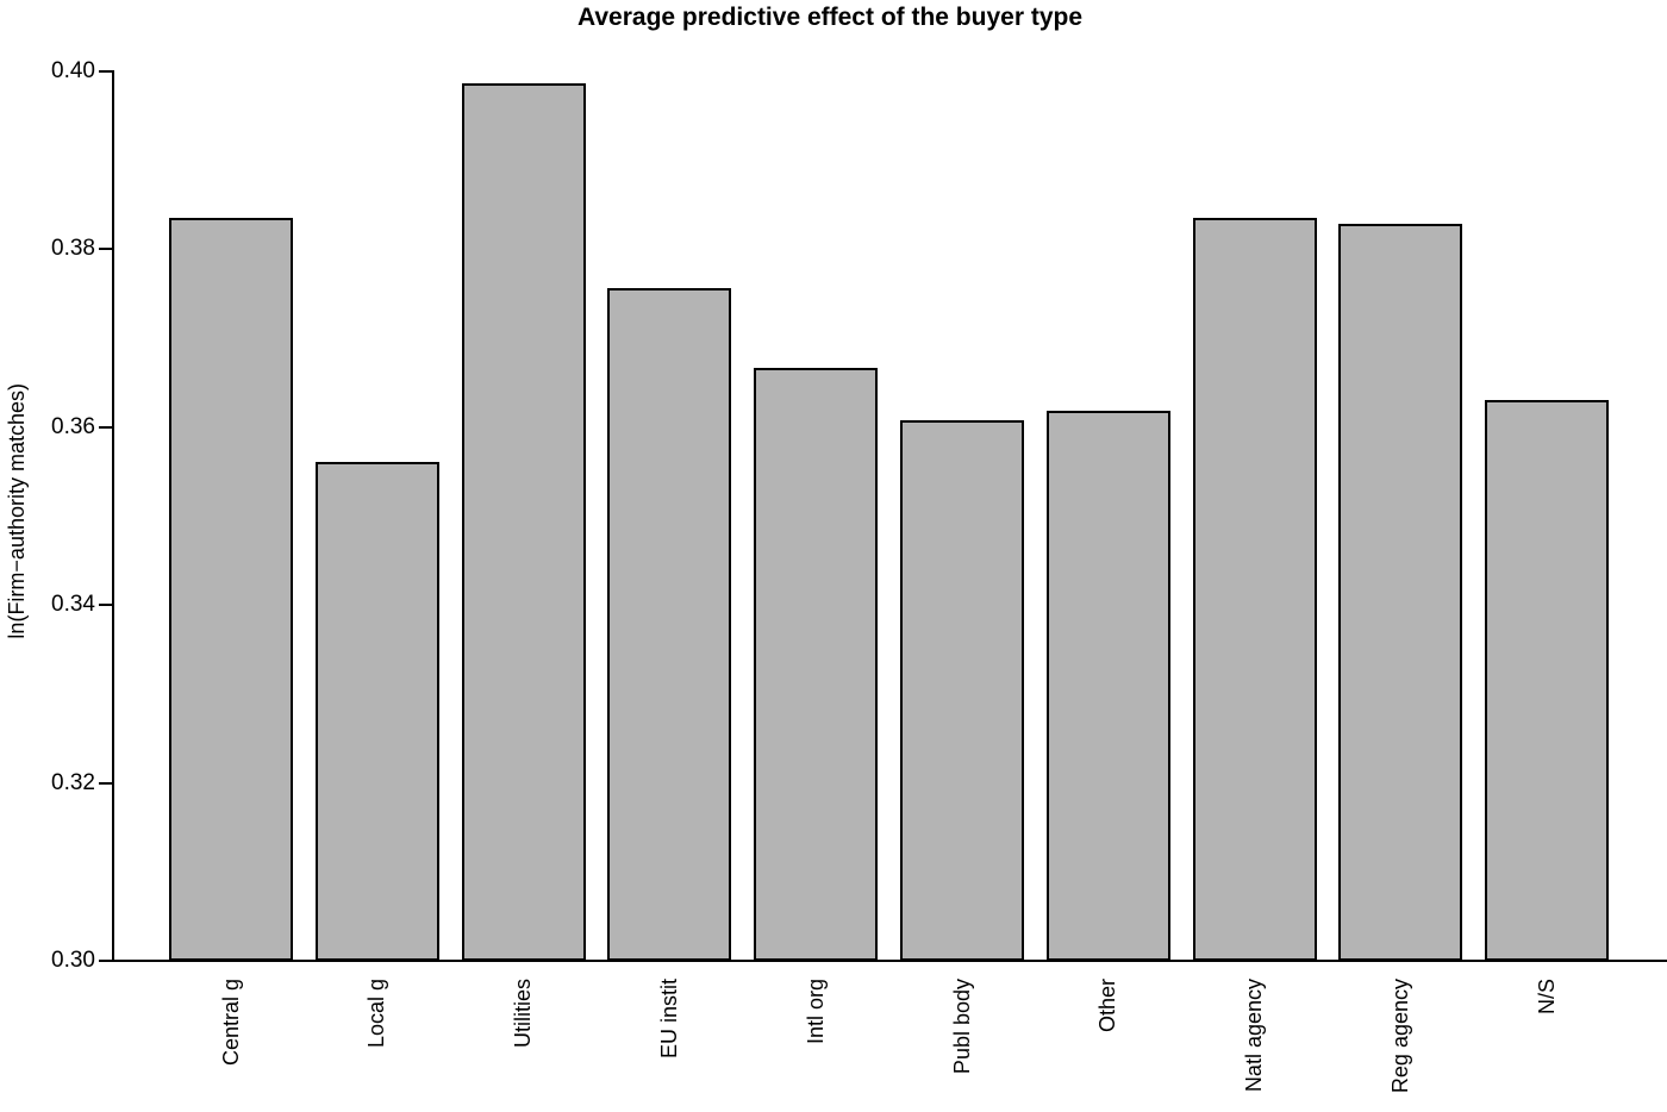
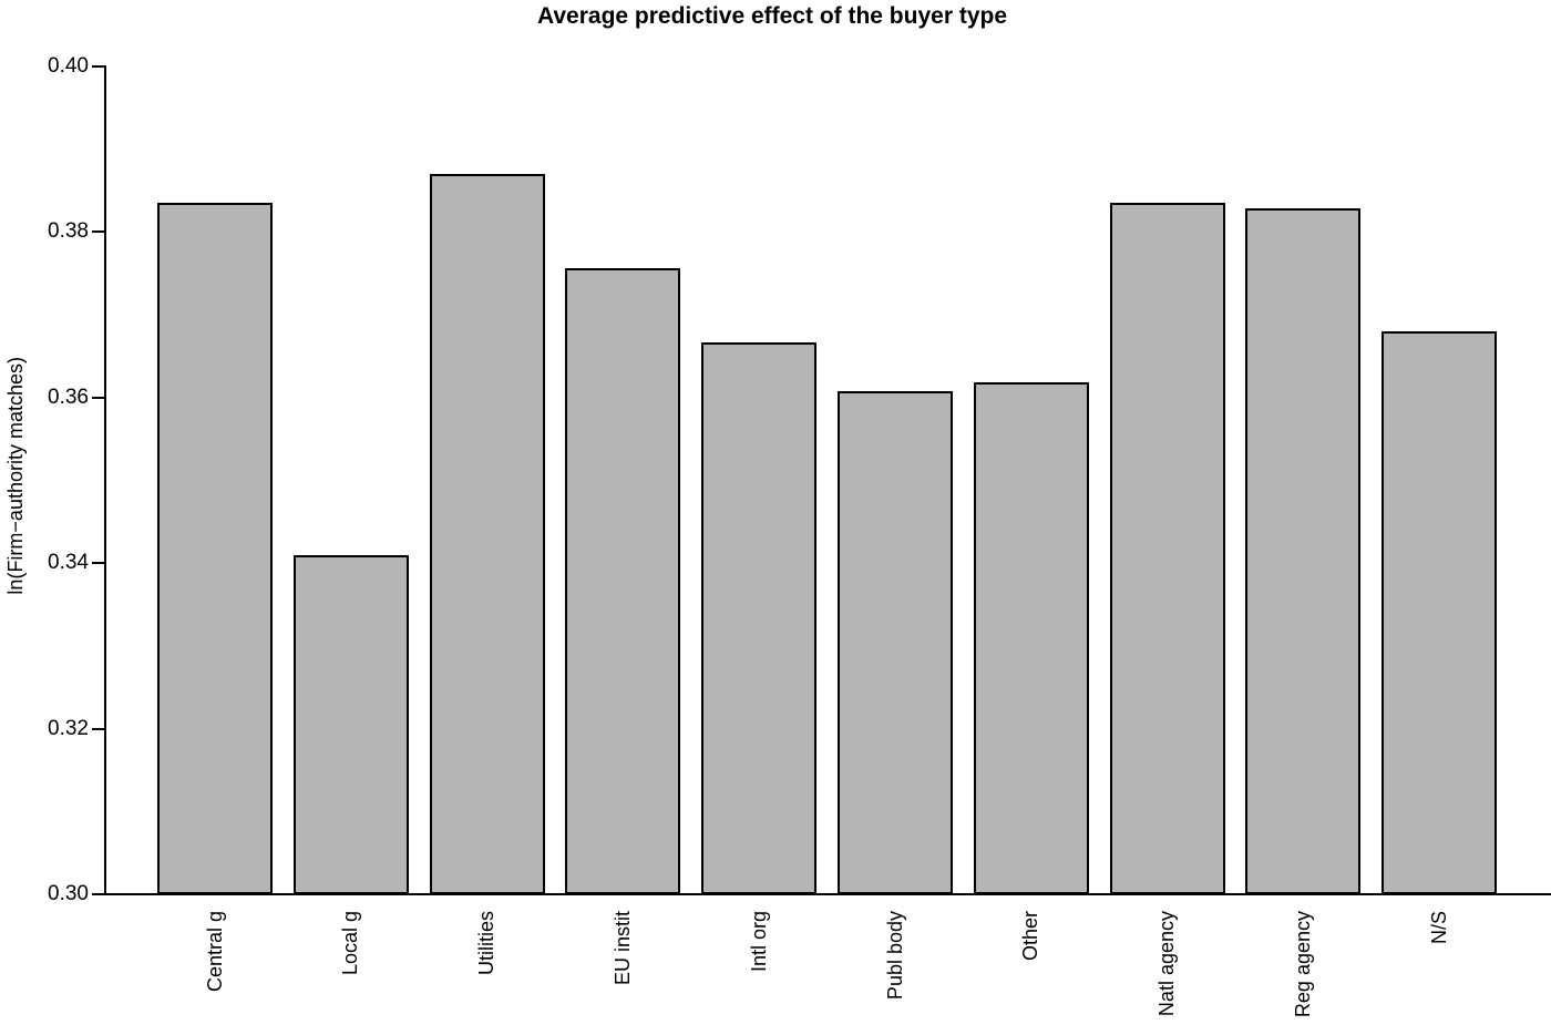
Local g: 0.356 -> 0.341
Utilities: 0.399 -> 0.387
N/S: 0.363 -> 0.368
